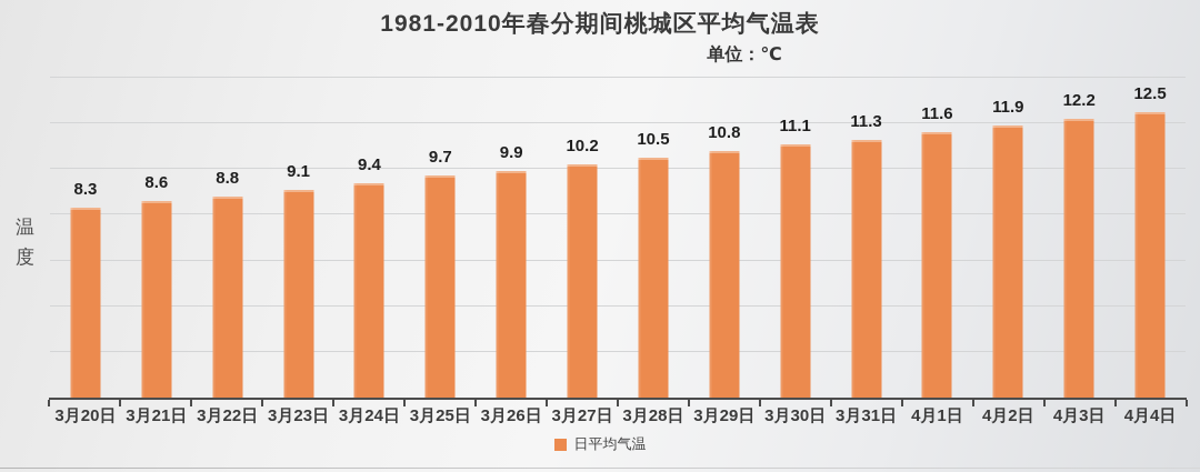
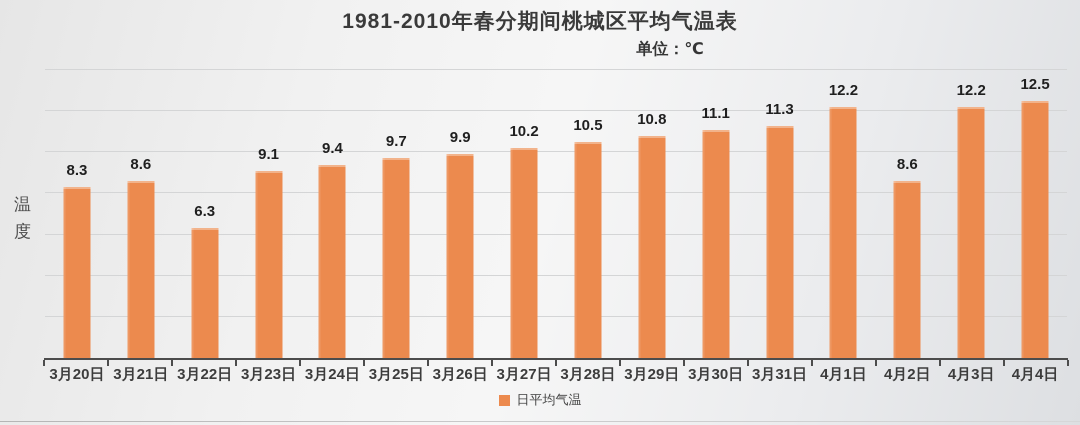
3月22日: 8.8 -> 6.3
4月1日: 11.6 -> 12.2
4月2日: 11.9 -> 8.6
